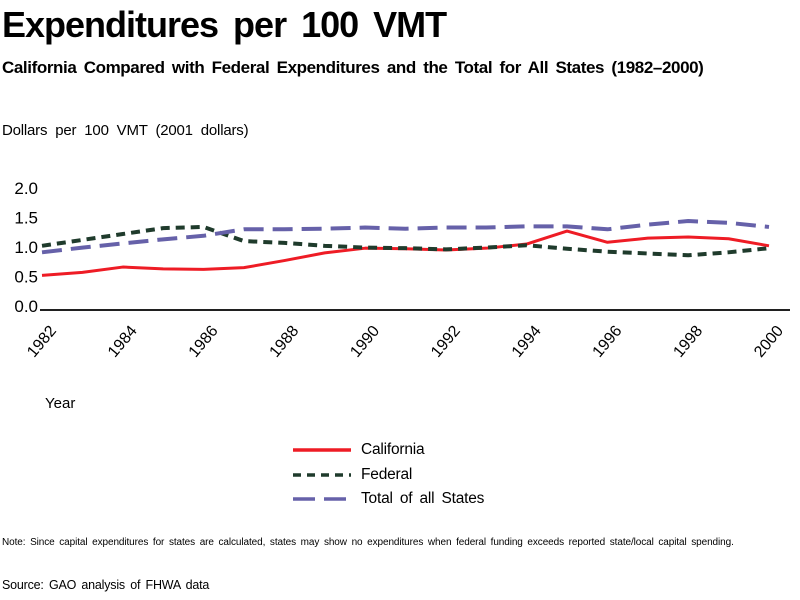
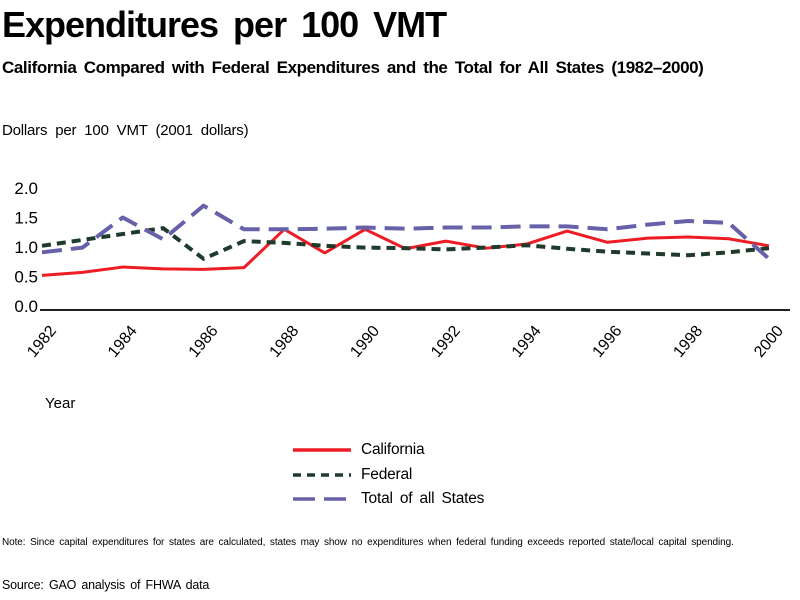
Total of all States/1984: 1.1 -> 1.5
Federal/1986: 1.3 -> 0.8
Total of all States/1986: 1.2 -> 1.7
California/1988: 0.8 -> 1.3
California/1990: 1.0 -> 1.3
California/1992: 0.9 -> 1.1
Total of all States/2000: 1.3 -> 0.8
